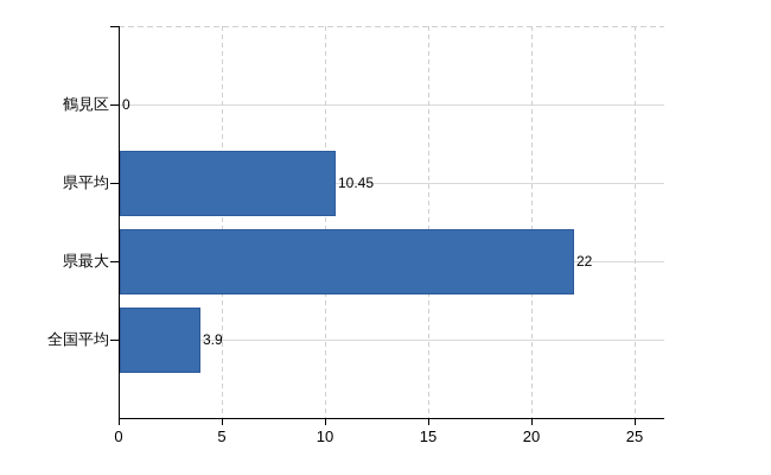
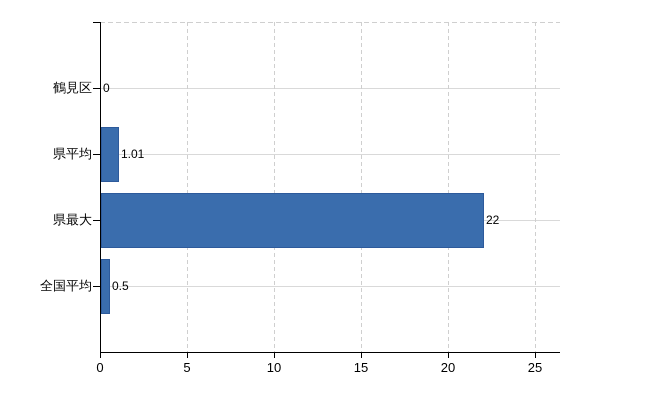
県平均: 10.45 -> 1.01
全国平均: 3.9 -> 0.5
